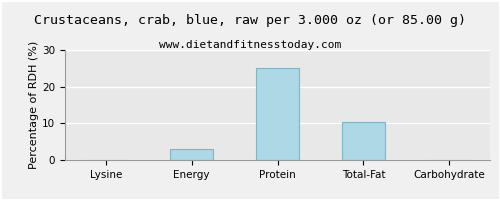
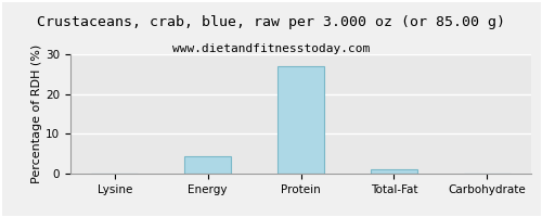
Energy: 3.0 -> 4.5
Protein: 25.0 -> 27.0
Total-Fat: 10.5 -> 1.0
